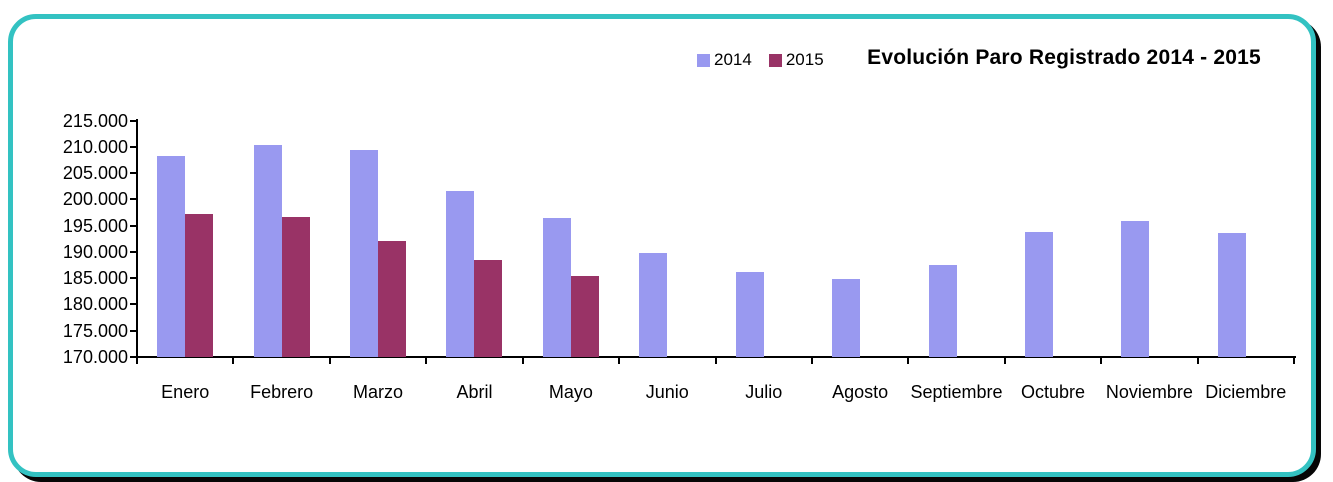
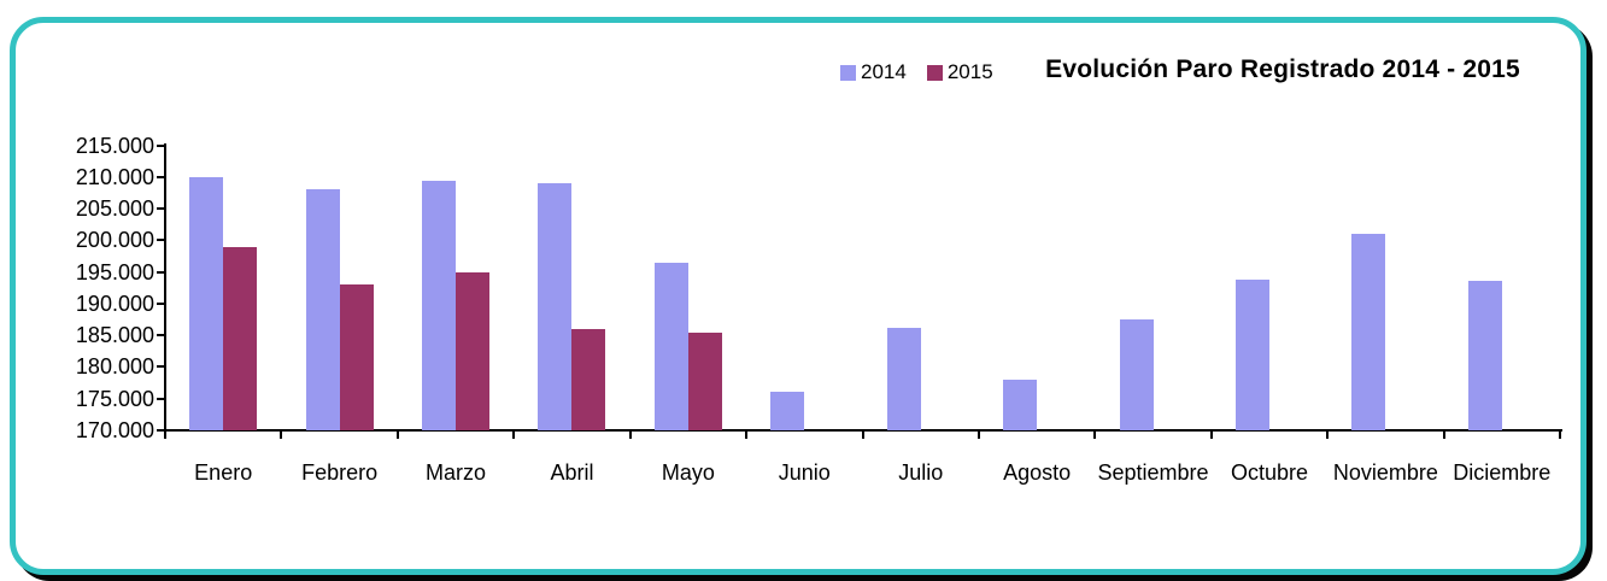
2014/Enero: 208000 -> 210000
2015/Enero: 197000 -> 199000
2014/Febrero: 210000 -> 208000
2015/Febrero: 197000 -> 193000
2015/Marzo: 192000 -> 195000
2014/Abril: 202000 -> 209000
2015/Abril: 188000 -> 186000
2014/Junio: 190000 -> 176000
2014/Agosto: 185000 -> 178000
2014/Noviembre: 196000 -> 201000
